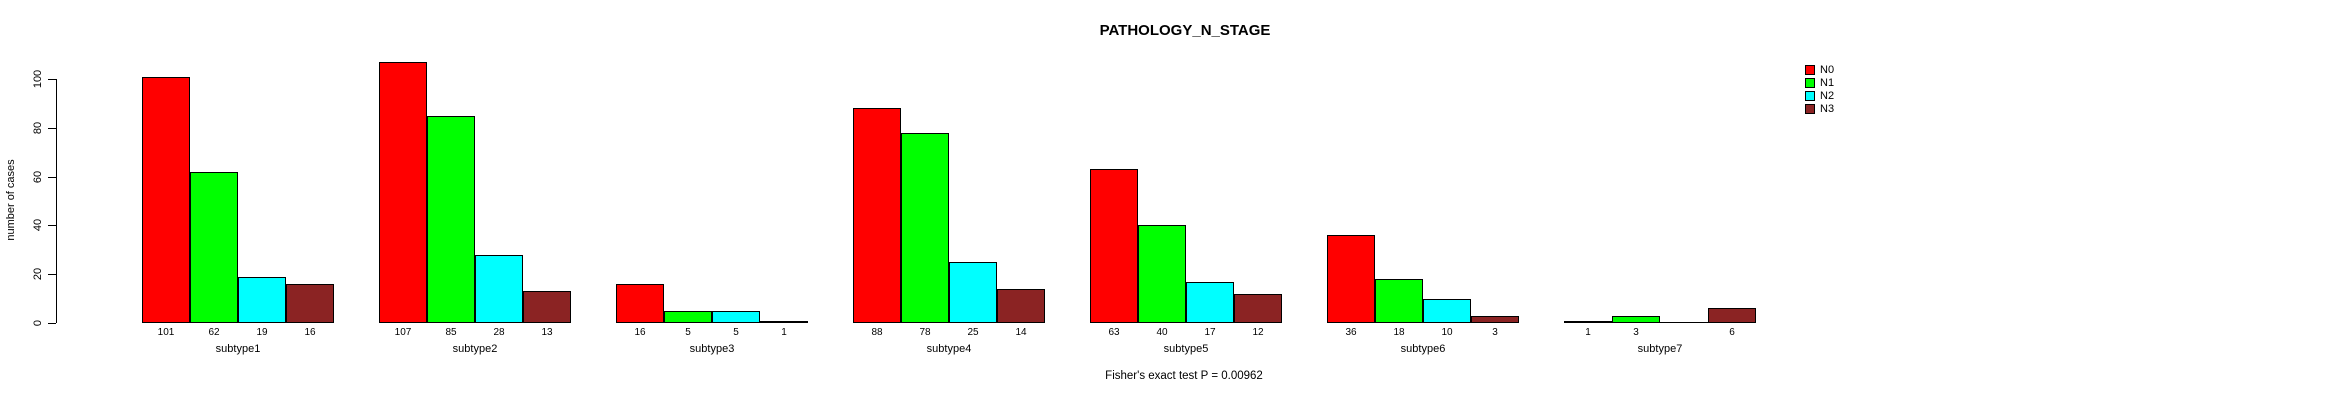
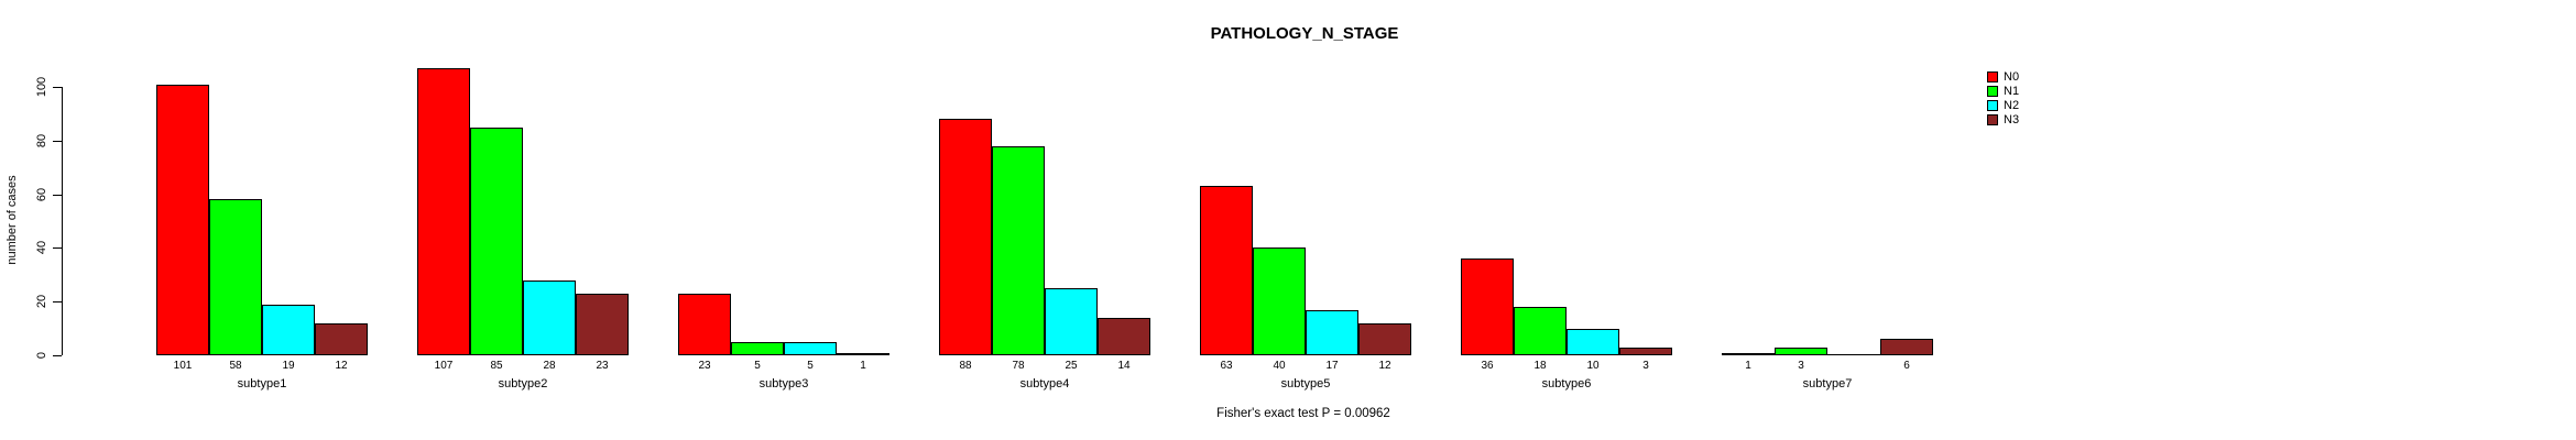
N1/subtype1: 62 -> 58
N3/subtype1: 16 -> 12
N3/subtype2: 13 -> 23
N0/subtype3: 16 -> 23
